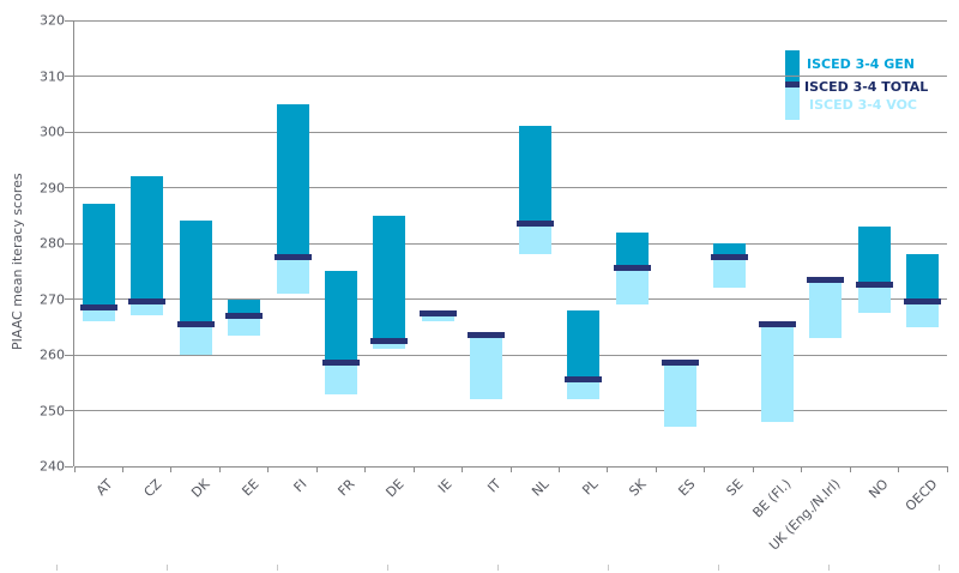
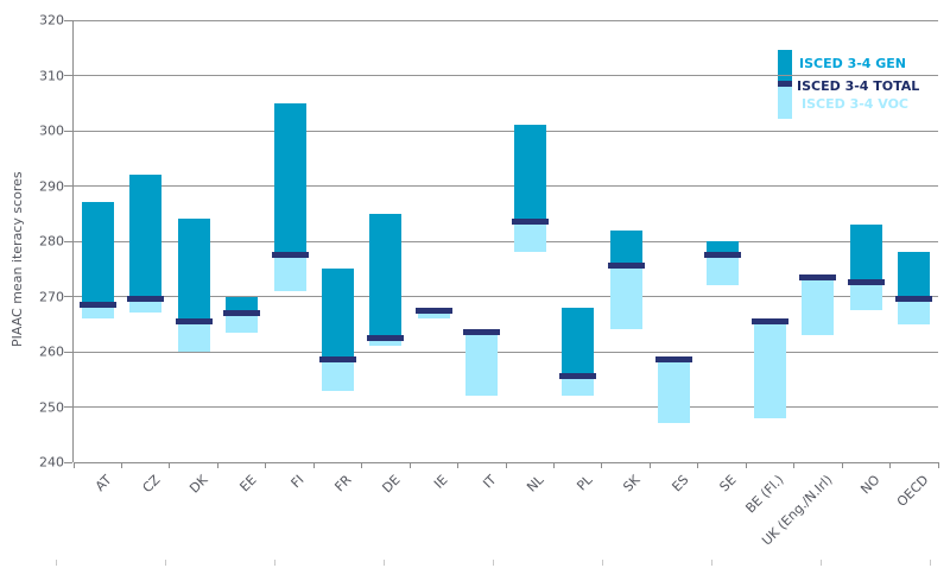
ISCED 3-4 VOC/SK: 269 -> 264
